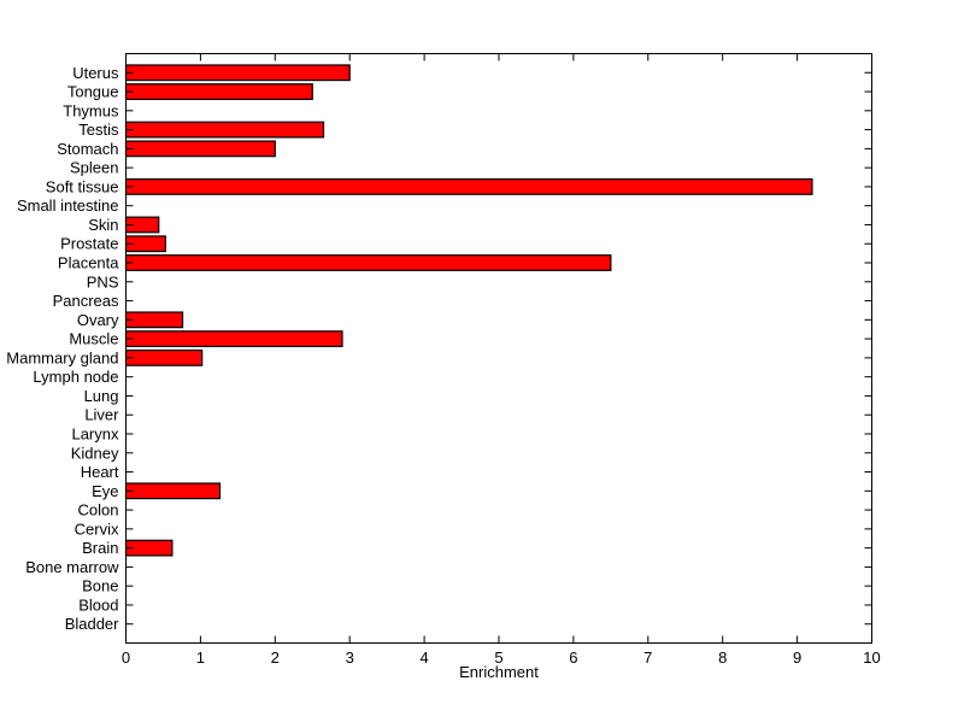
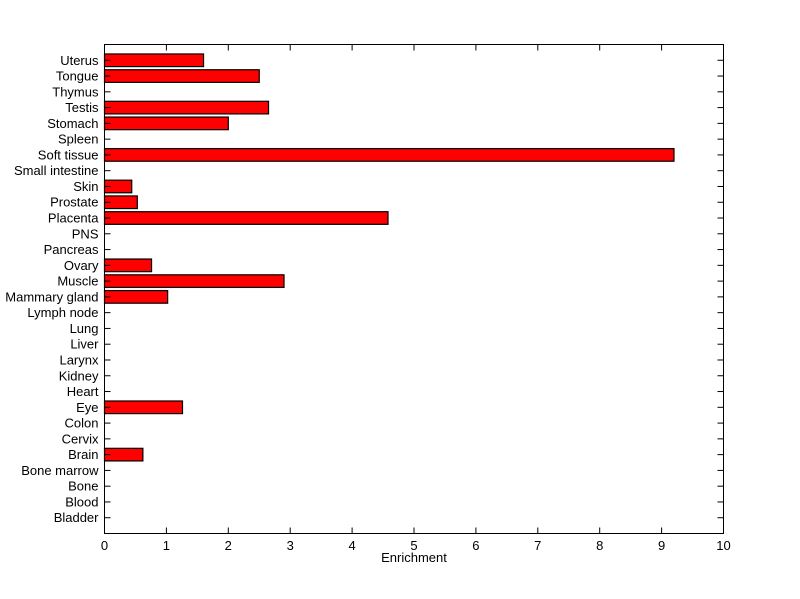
Uterus: 3.0 -> 1.6
Placenta: 6.5 -> 4.6
